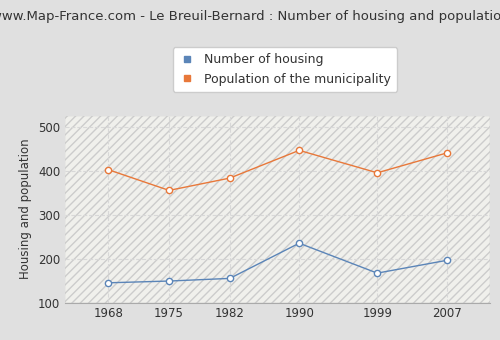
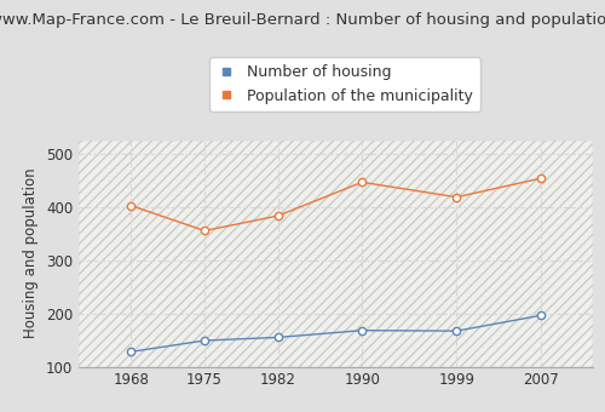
Number of housing/1968: 145 -> 128
Number of housing/1990: 235 -> 168
Population of the municipality/1999: 395 -> 418
Population of the municipality/2007: 440 -> 453
